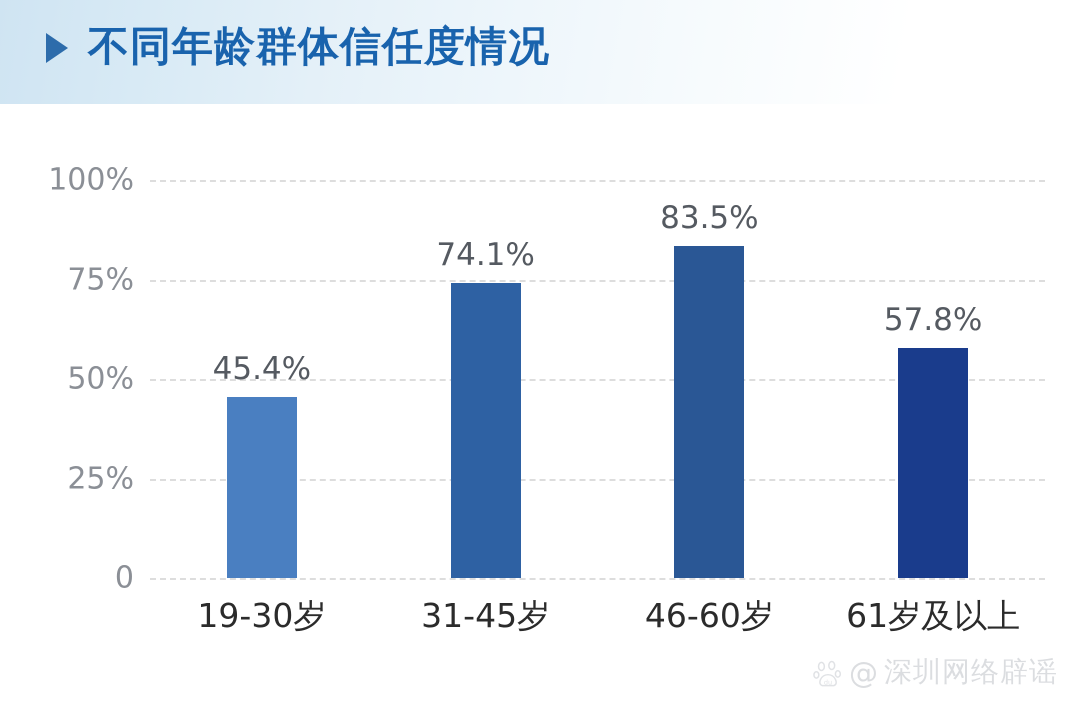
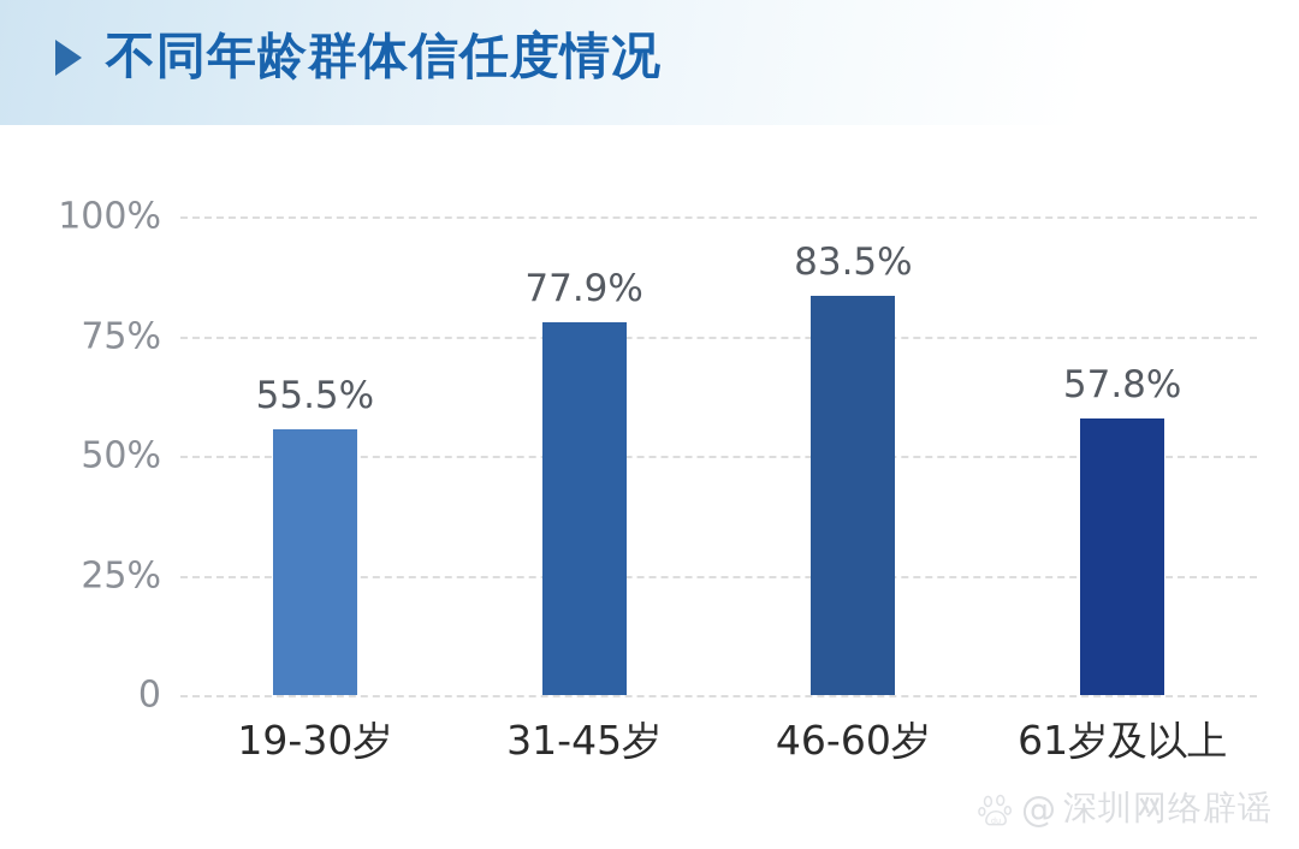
19-30岁: 45.4% -> 55.5%
31-45岁: 74.1% -> 77.9%
